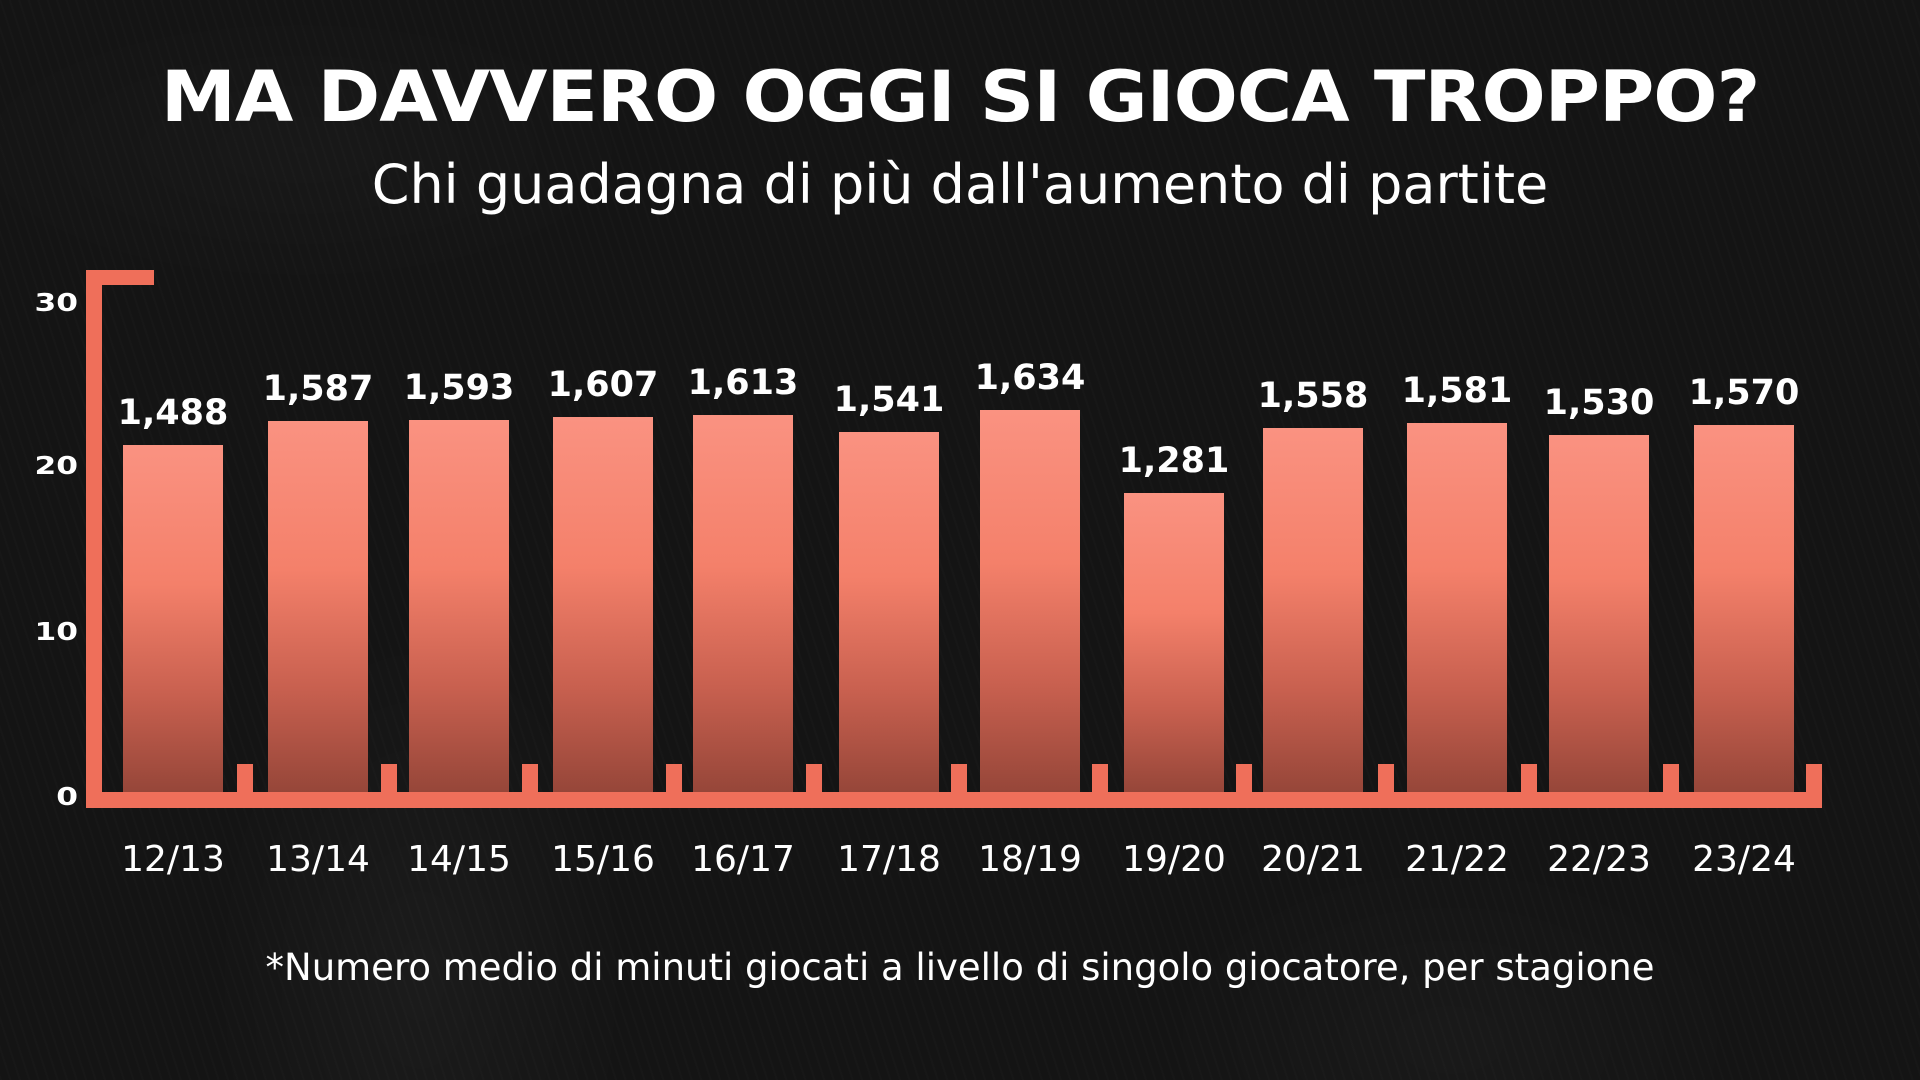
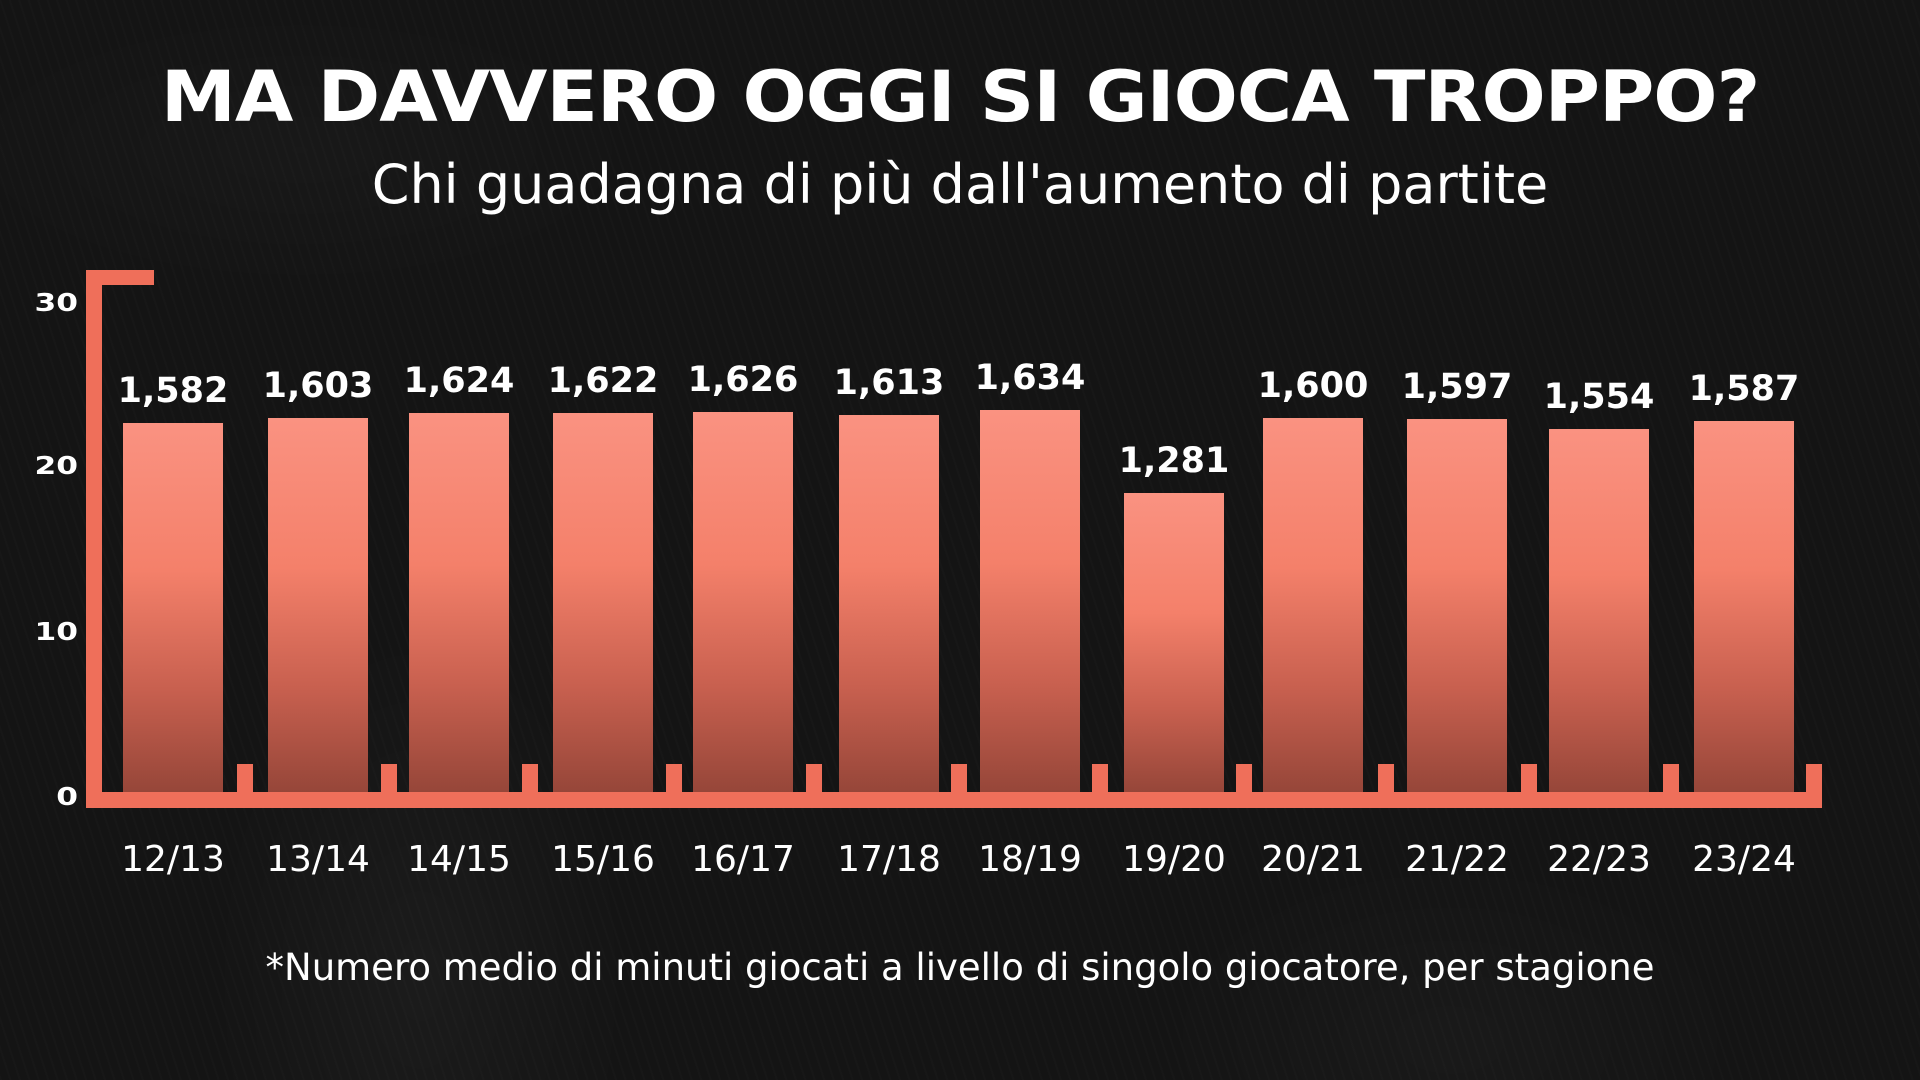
12/13: 1,488 -> 1,582
13/14: 1,587 -> 1,603
14/15: 1,593 -> 1,624
15/16: 1,607 -> 1,622
16/17: 1,613 -> 1,626
17/18: 1,541 -> 1,613
20/21: 1,558 -> 1,600
21/22: 1,581 -> 1,597
22/23: 1,530 -> 1,554
23/24: 1,570 -> 1,587
